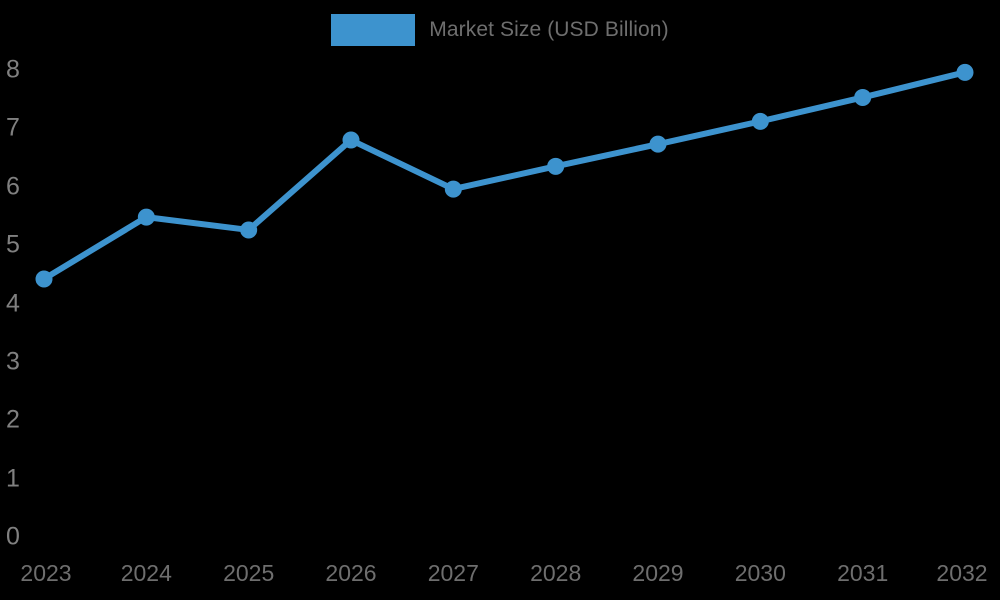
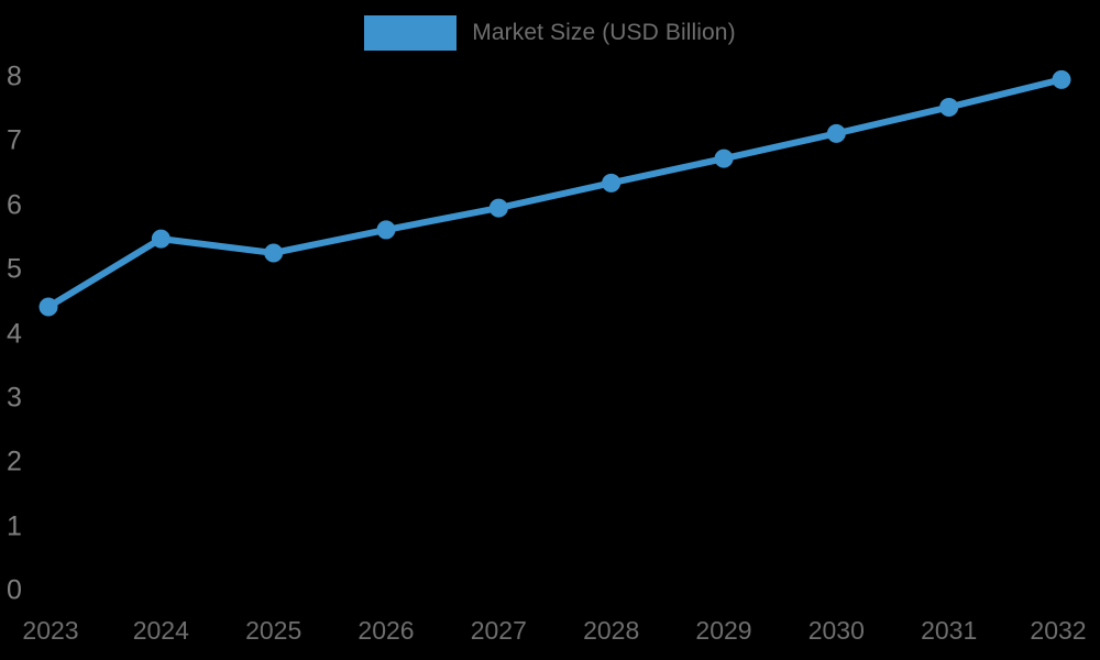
2026: 6.8 -> 5.6
